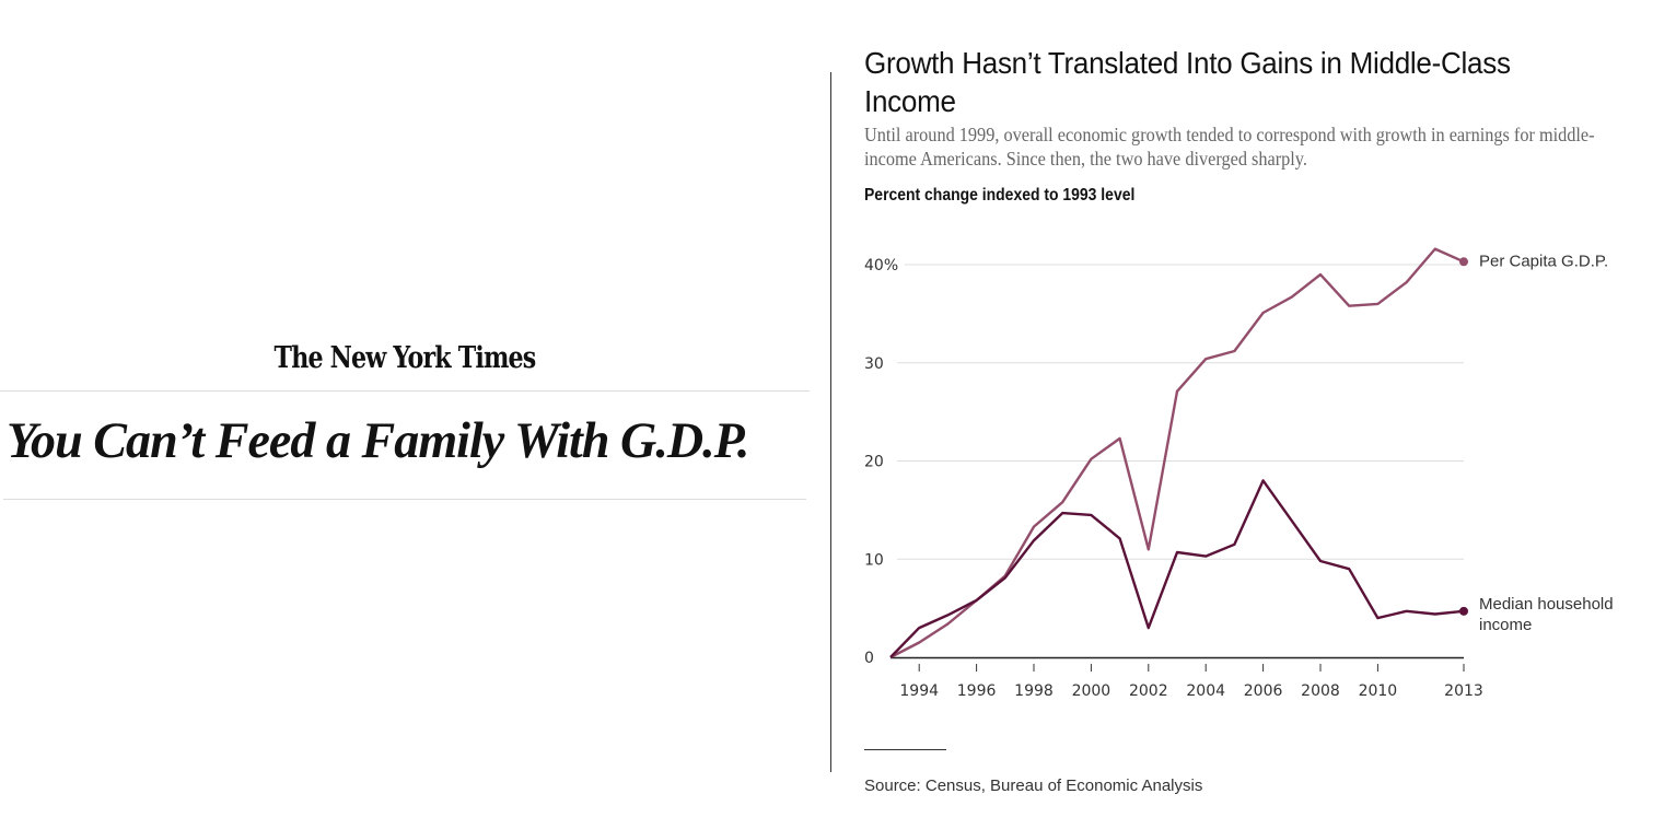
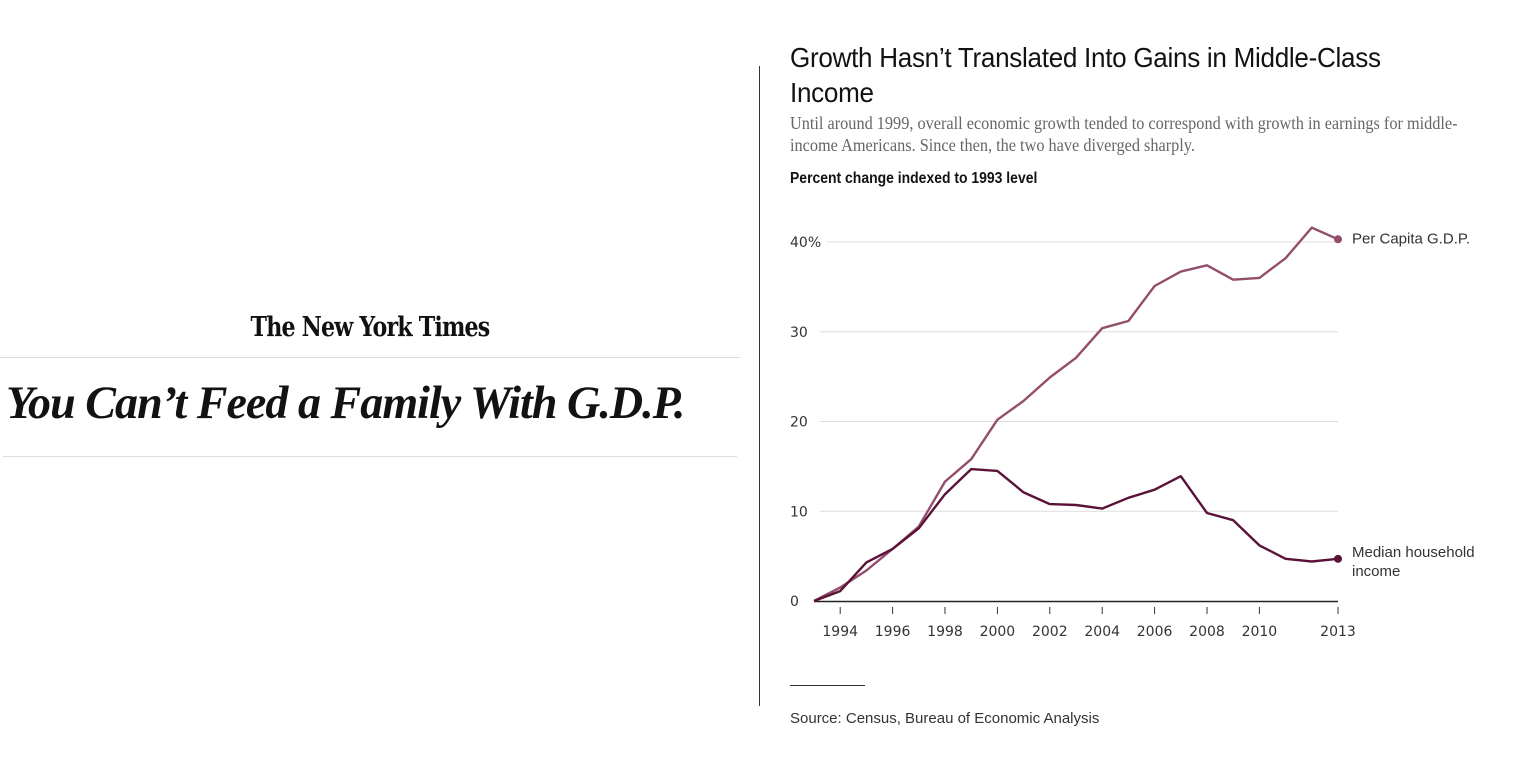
Median household income/1994: 3% -> 1%
Per Capita G.D.P./2002: 11% -> 25%
Median household income/2002: 3% -> 11%
Median household income/2006: 18% -> 12%
Per Capita G.D.P./2008: 39% -> 37%
Median household income/2010: 4% -> 6%
